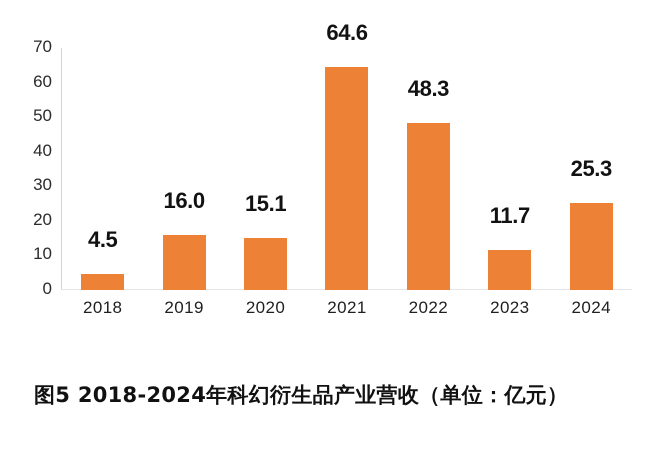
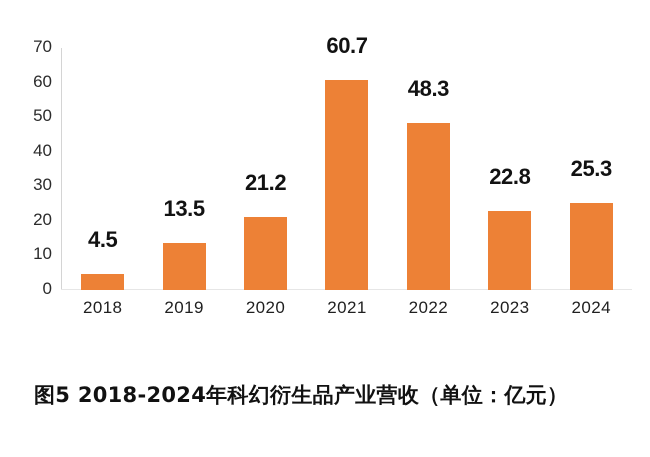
2019: 16.0 -> 13.5
2020: 15.1 -> 21.2
2021: 64.6 -> 60.7
2023: 11.7 -> 22.8
